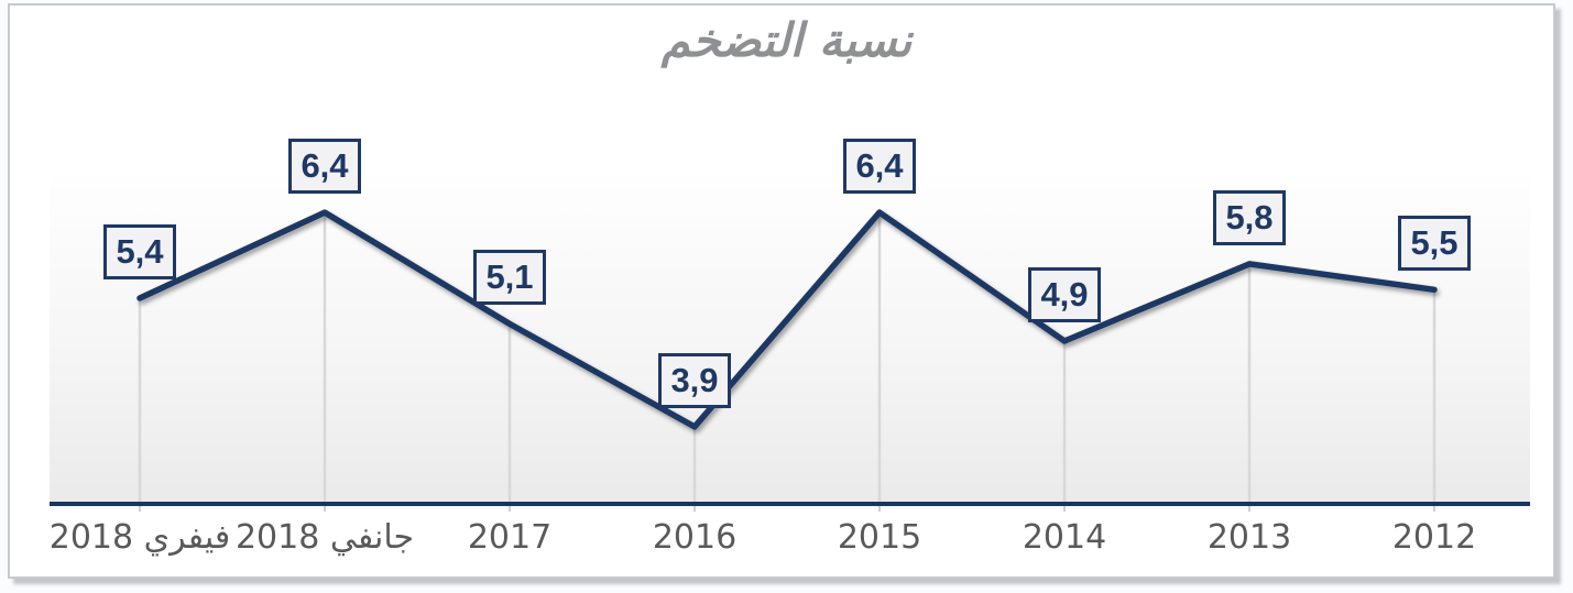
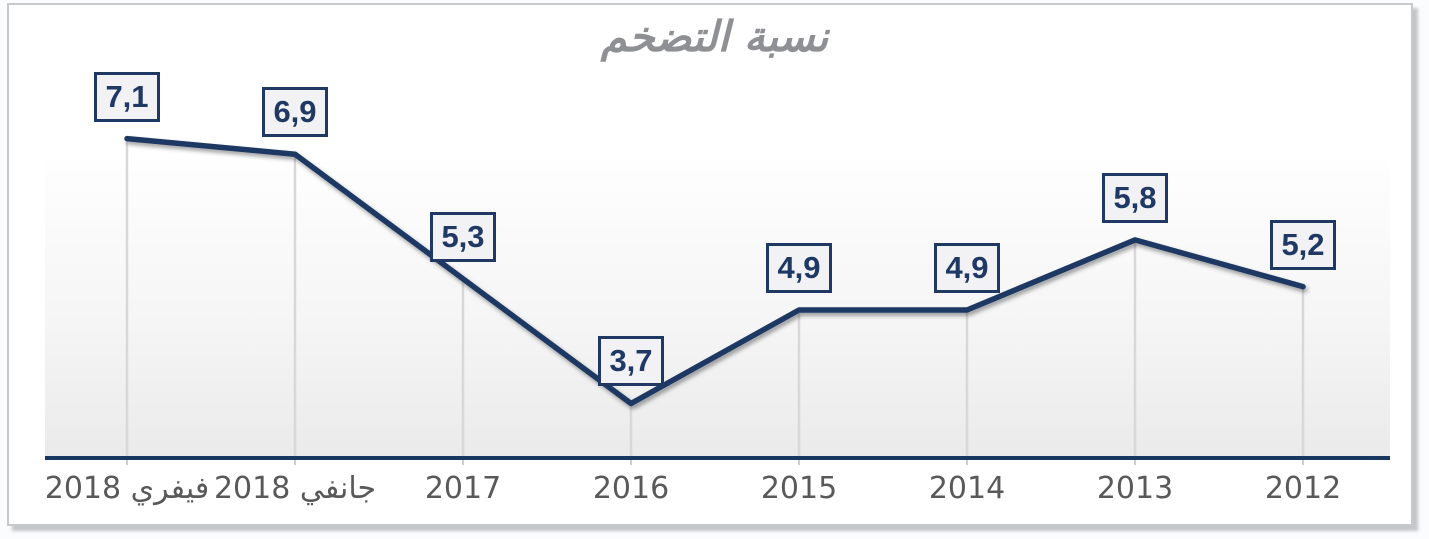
فيفري 2018: 5,4 -> 7,1
جانفي 2018: 6,4 -> 6,9
2017: 5,1 -> 5,3
2016: 3,9 -> 3,7
2015: 6,4 -> 4,9
2012: 5,5 -> 5,2
